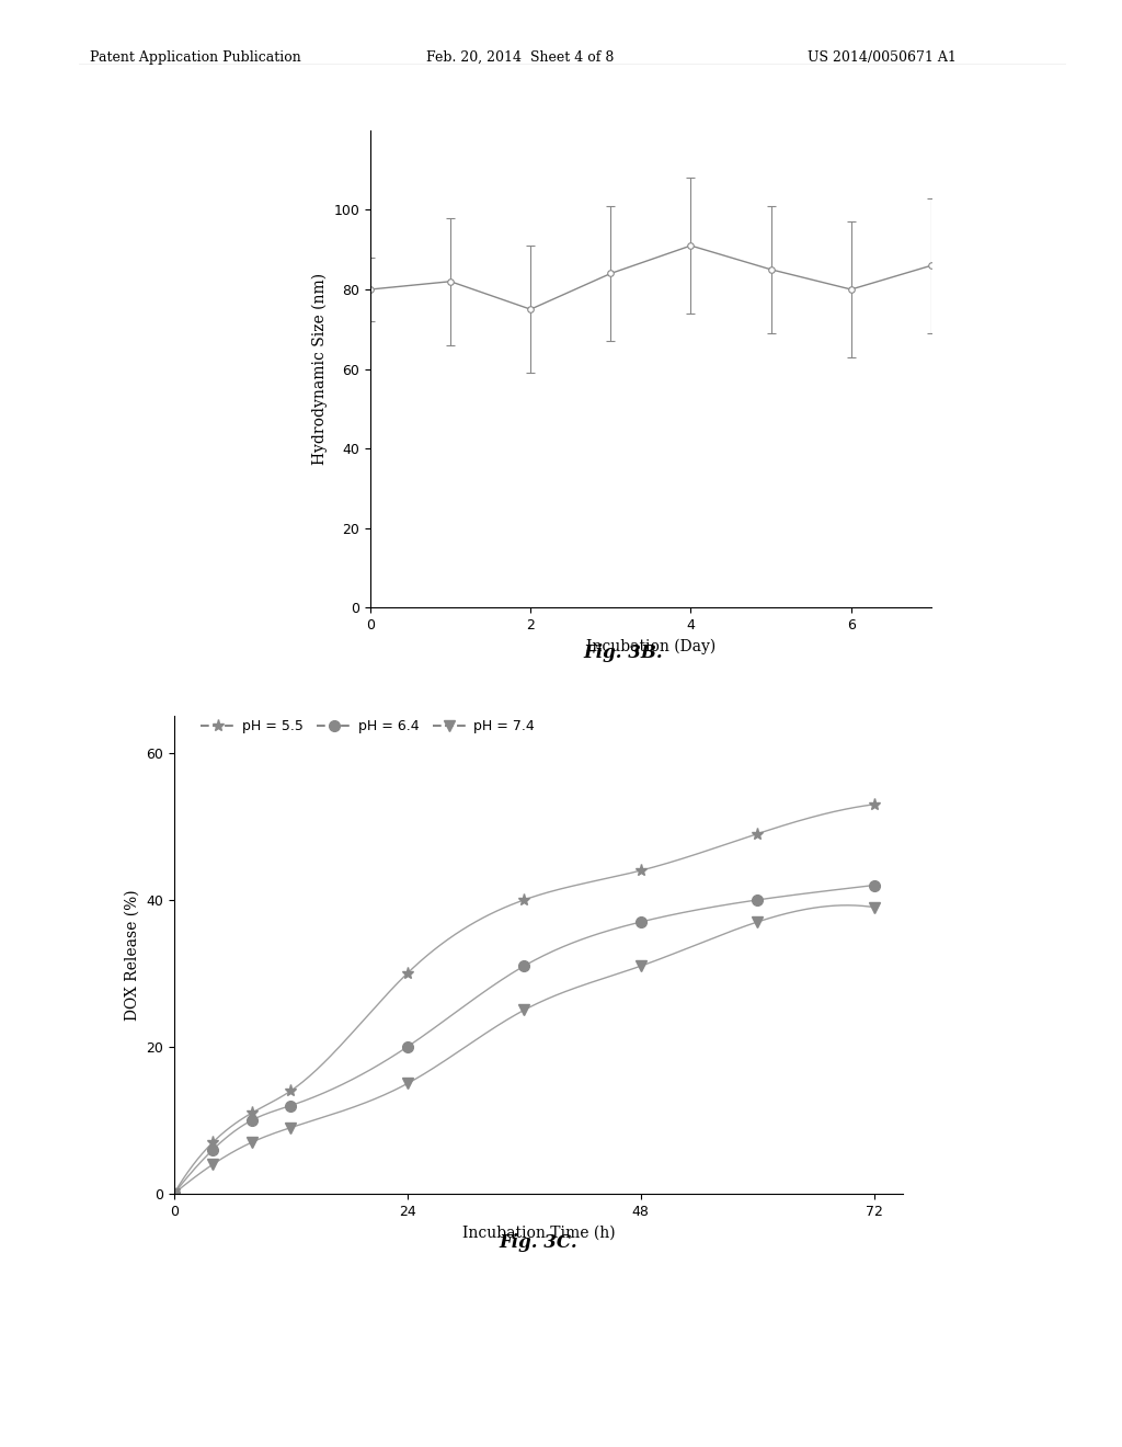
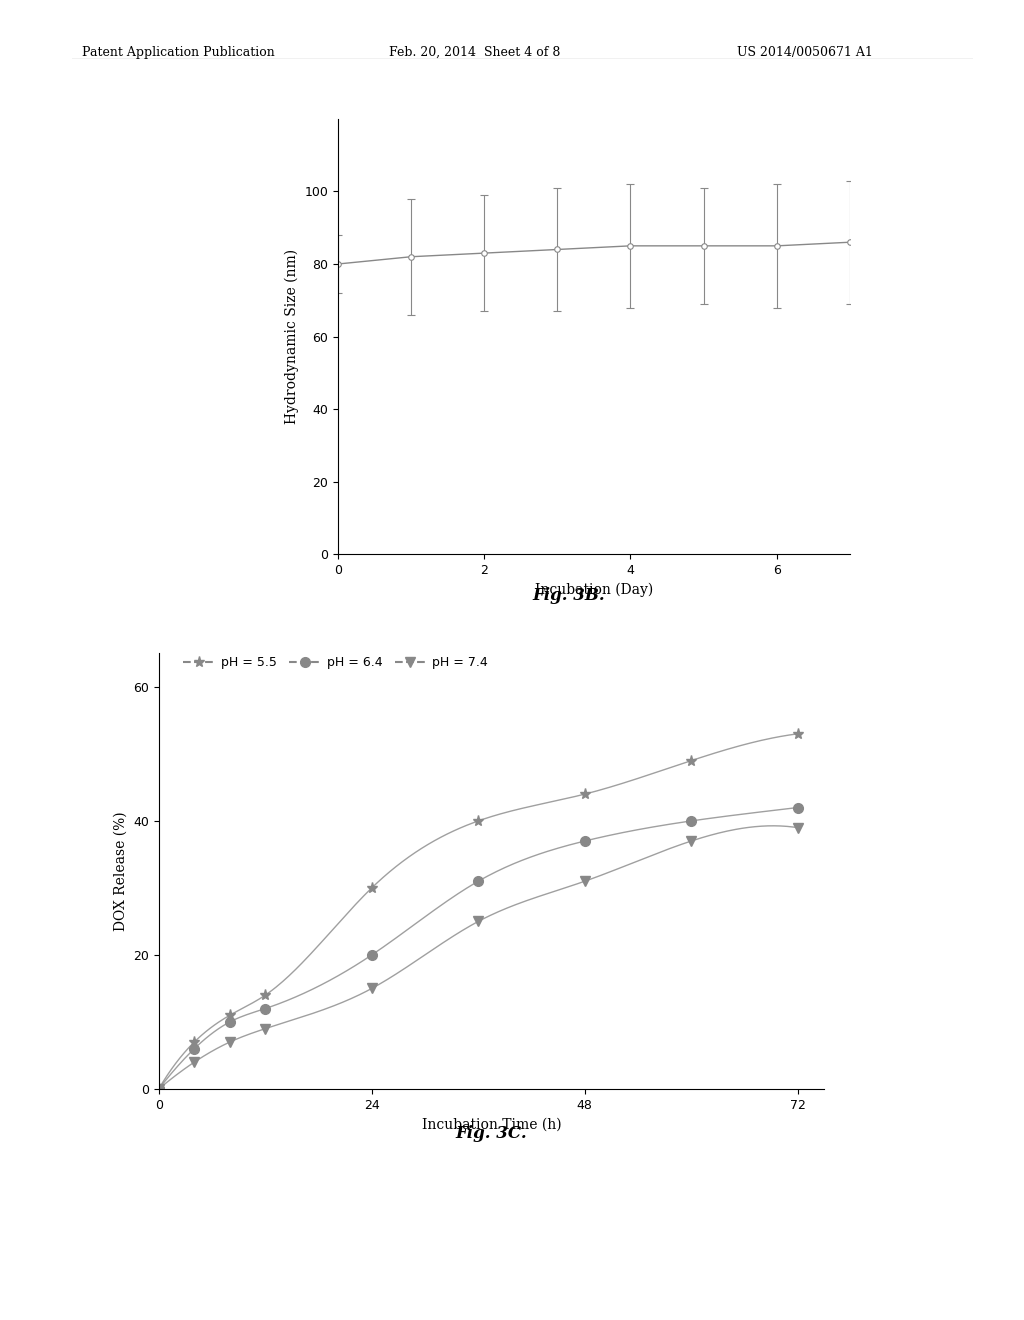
2: 75 -> 83
4: 91 -> 85
6: 80 -> 85
